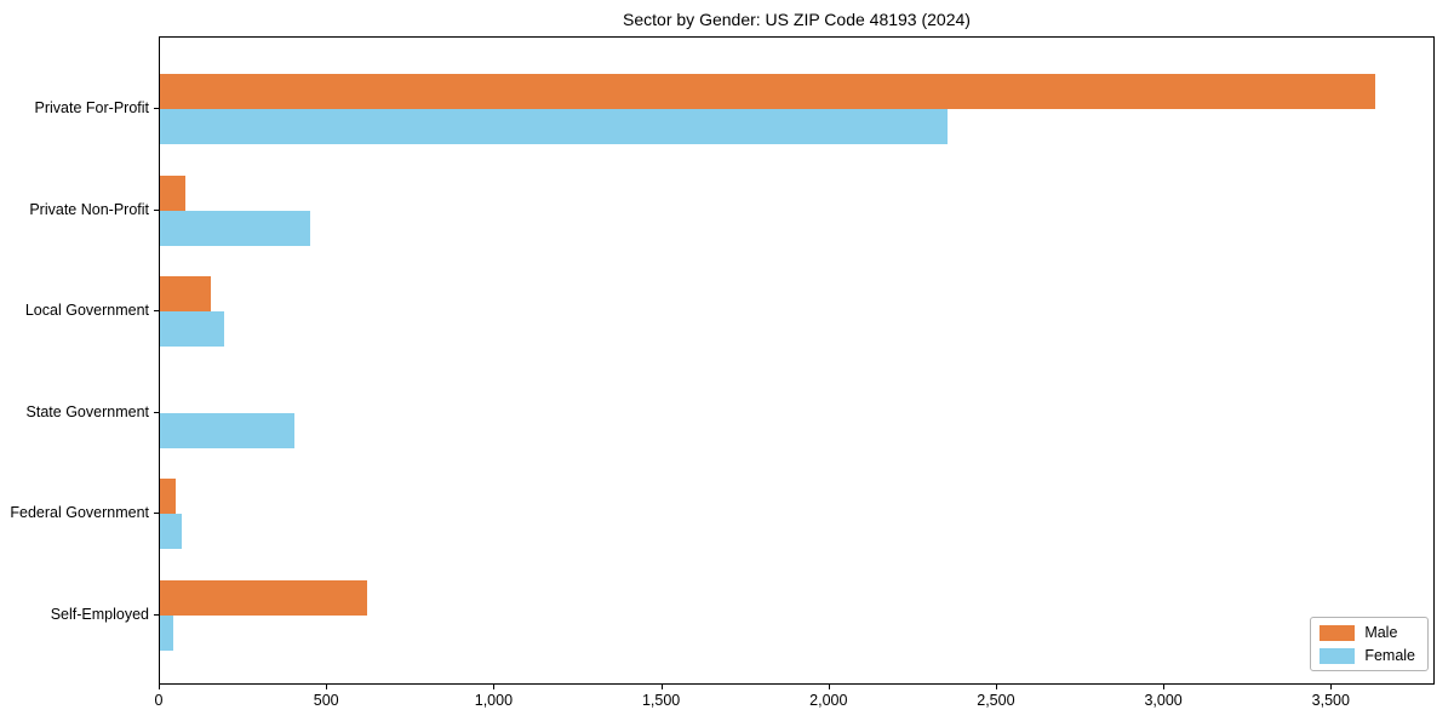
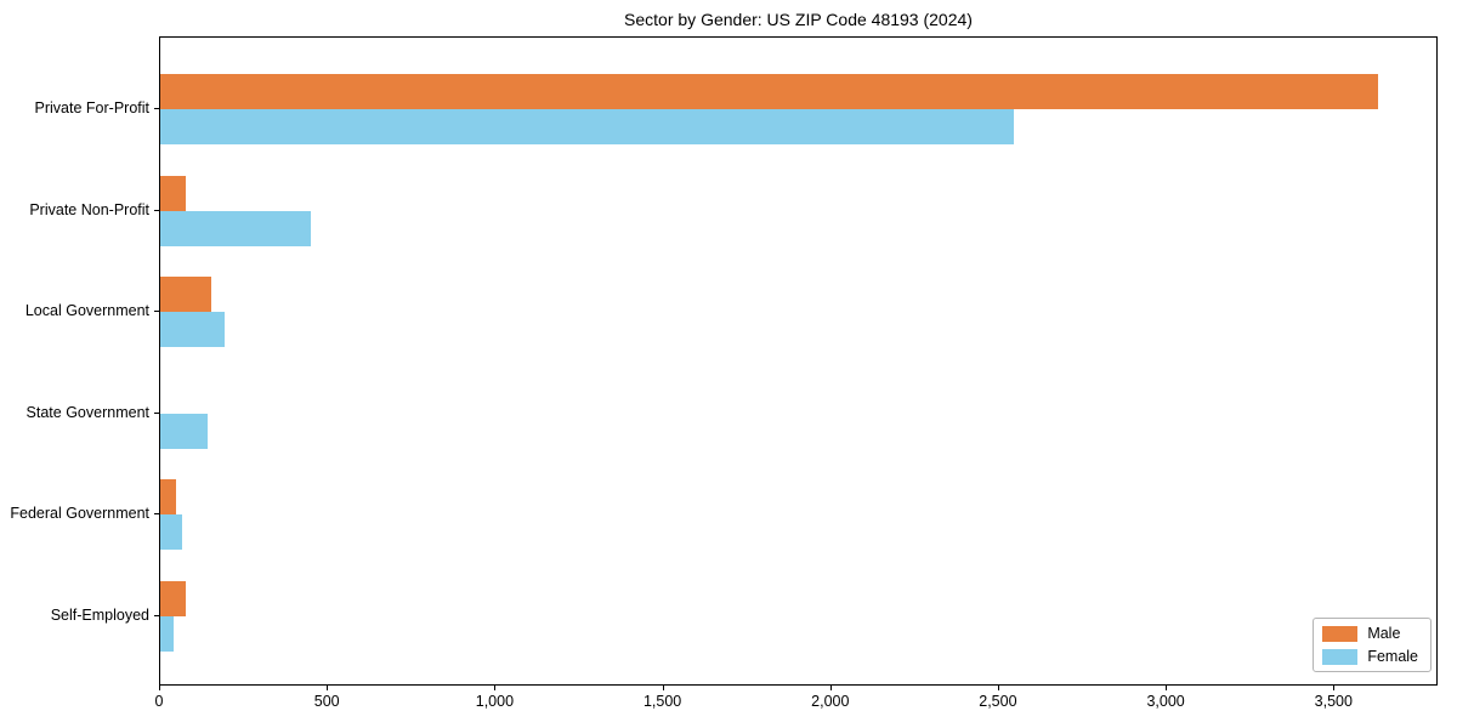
Female/Private For-Profit: 2350 -> 2540
Female/State Government: 400 -> 140
Male/Self-Employed: 620 -> 80
